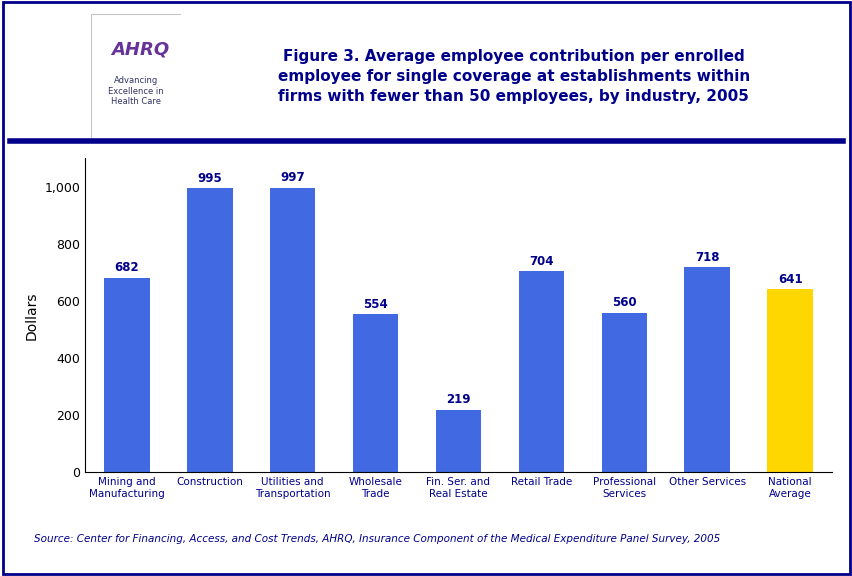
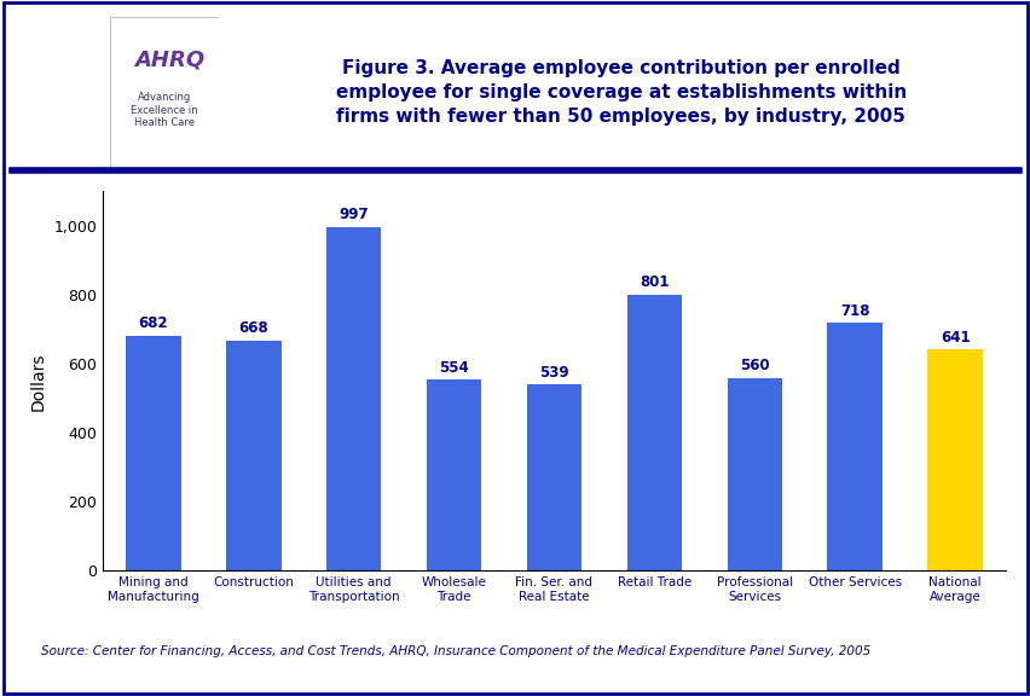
Construction: 995 -> 668
Fin. Ser. and Real Estate: 219 -> 539
Retail Trade: 704 -> 801
